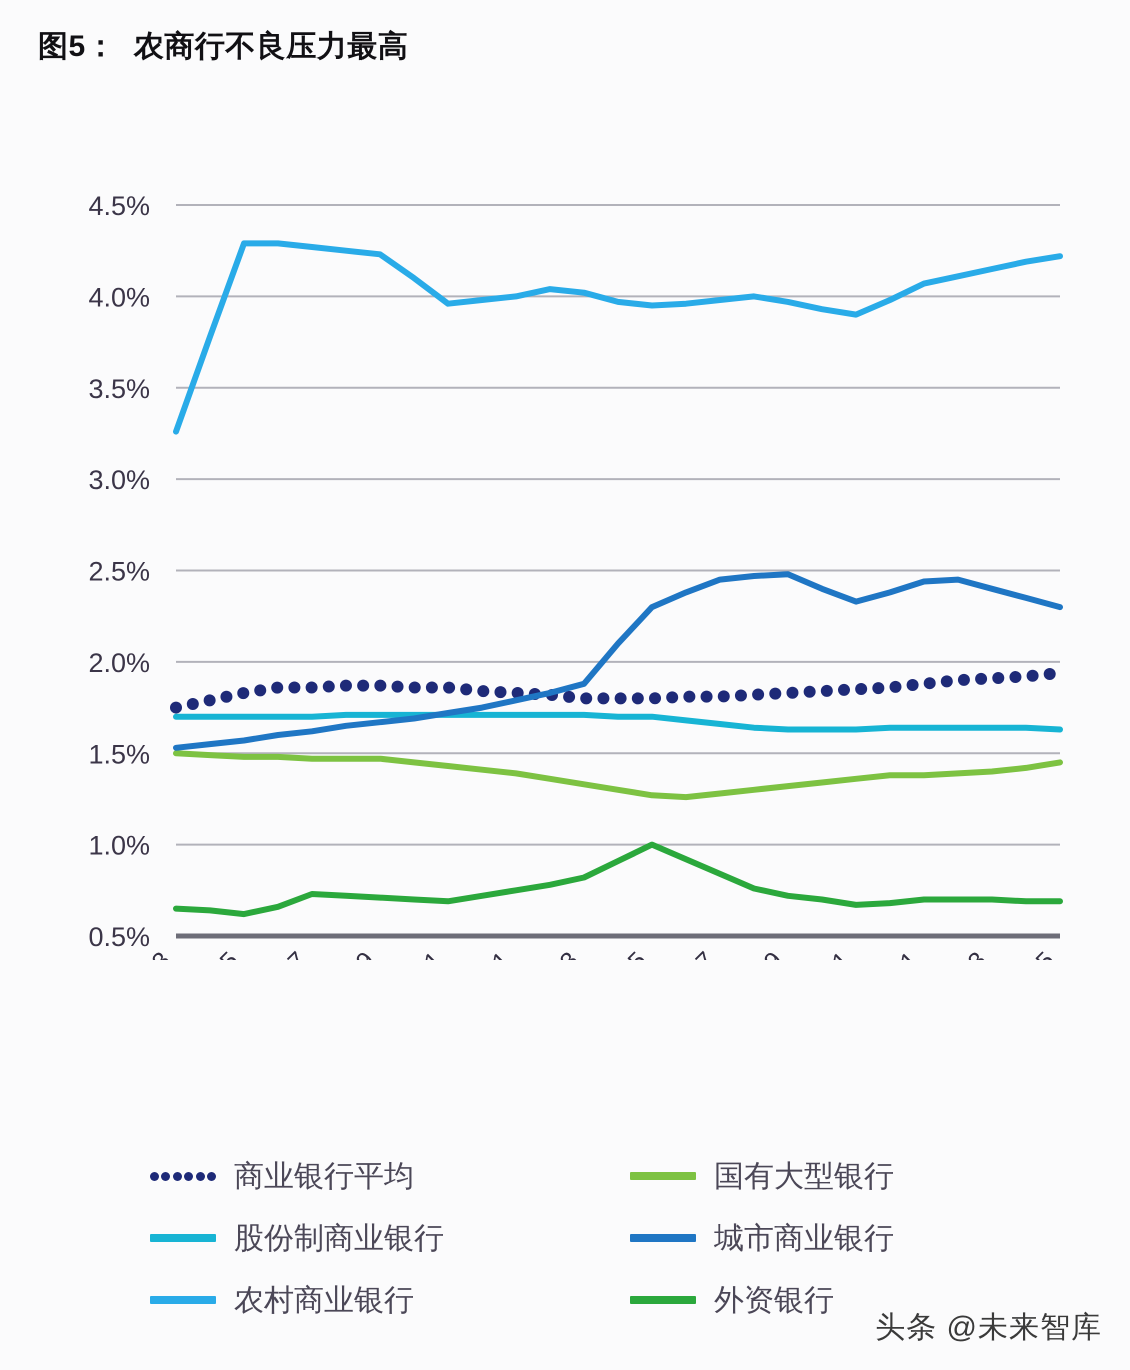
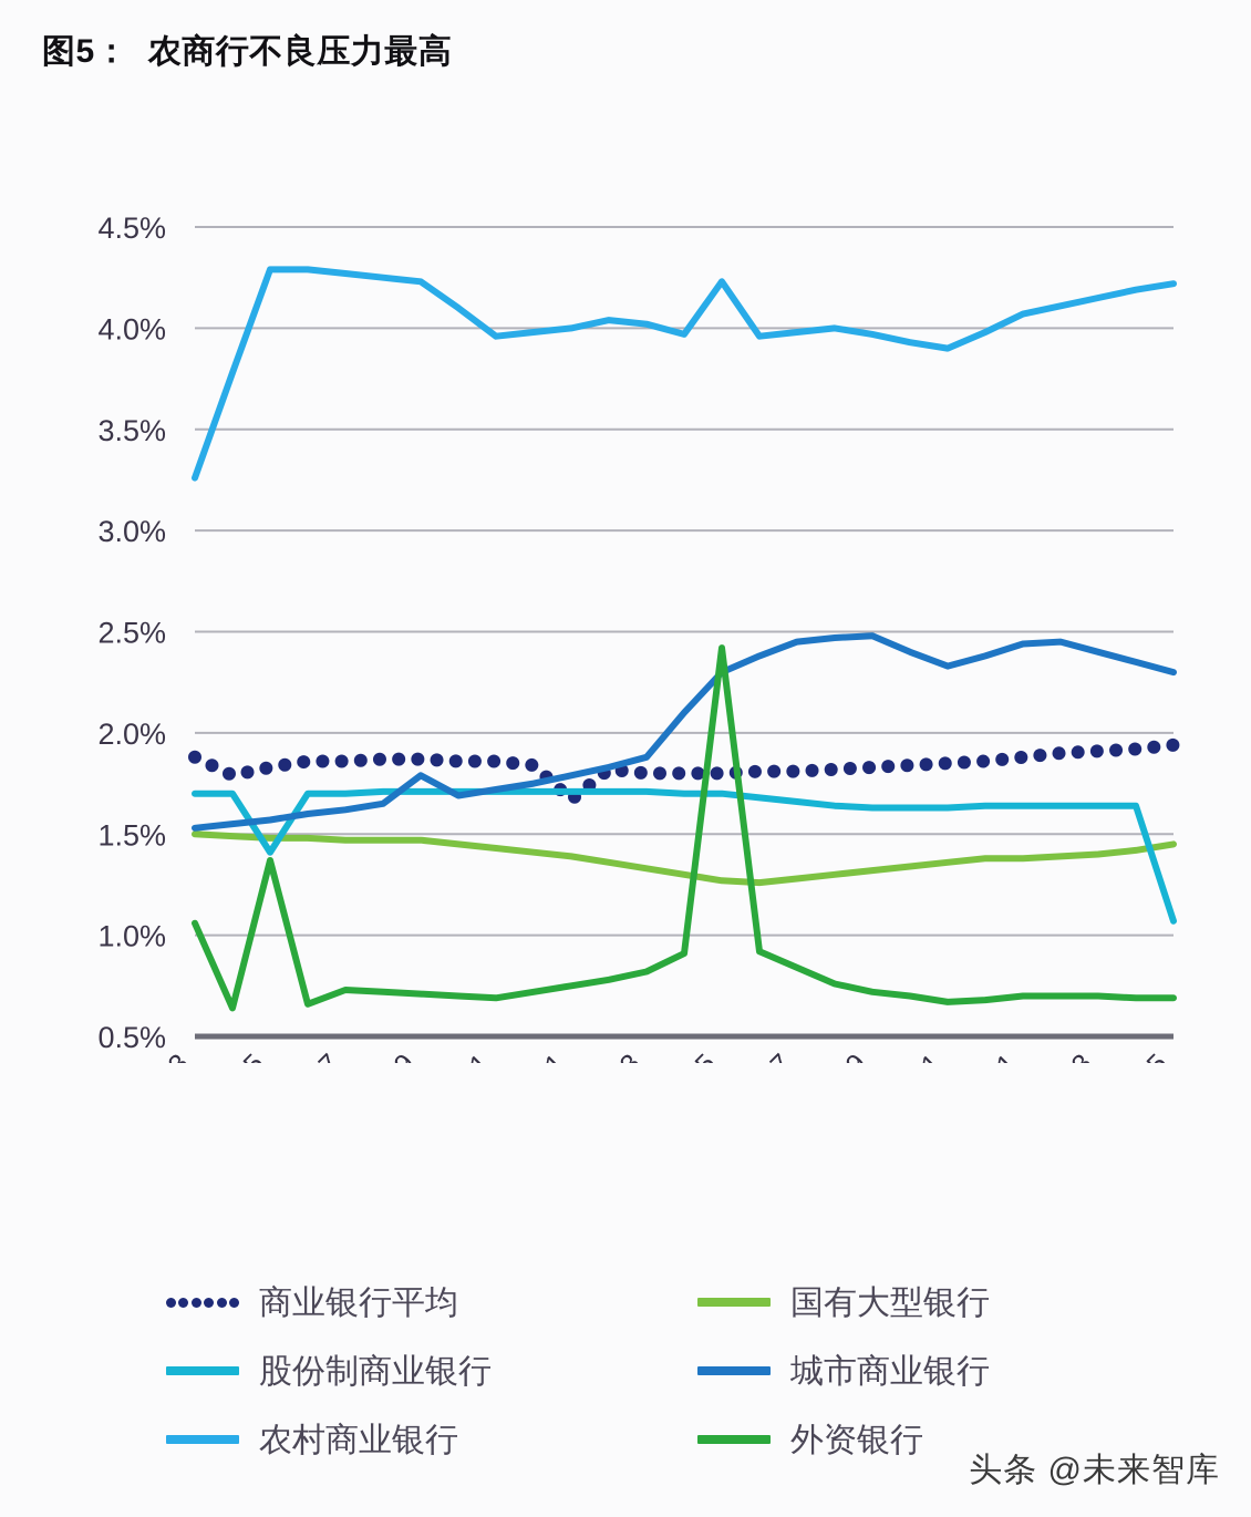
商业银行平均/2018-03: 1.75% -> 1.88%
外资银行/2018-03: 0.65% -> 1.06%
股份制商业银行/2018-05: 1.70% -> 1.41%
外资银行/2018-05: 0.62% -> 1.37%
城市商业银行/2018-09: 1.67% -> 1.79%
商业银行平均/2019-01: 1.83% -> 1.67%
农村商业银行/2019-05: 3.95% -> 4.23%
外资银行/2019-05: 1.00% -> 2.42%
股份制商业银行/2020-05: 1.63% -> 1.07%
